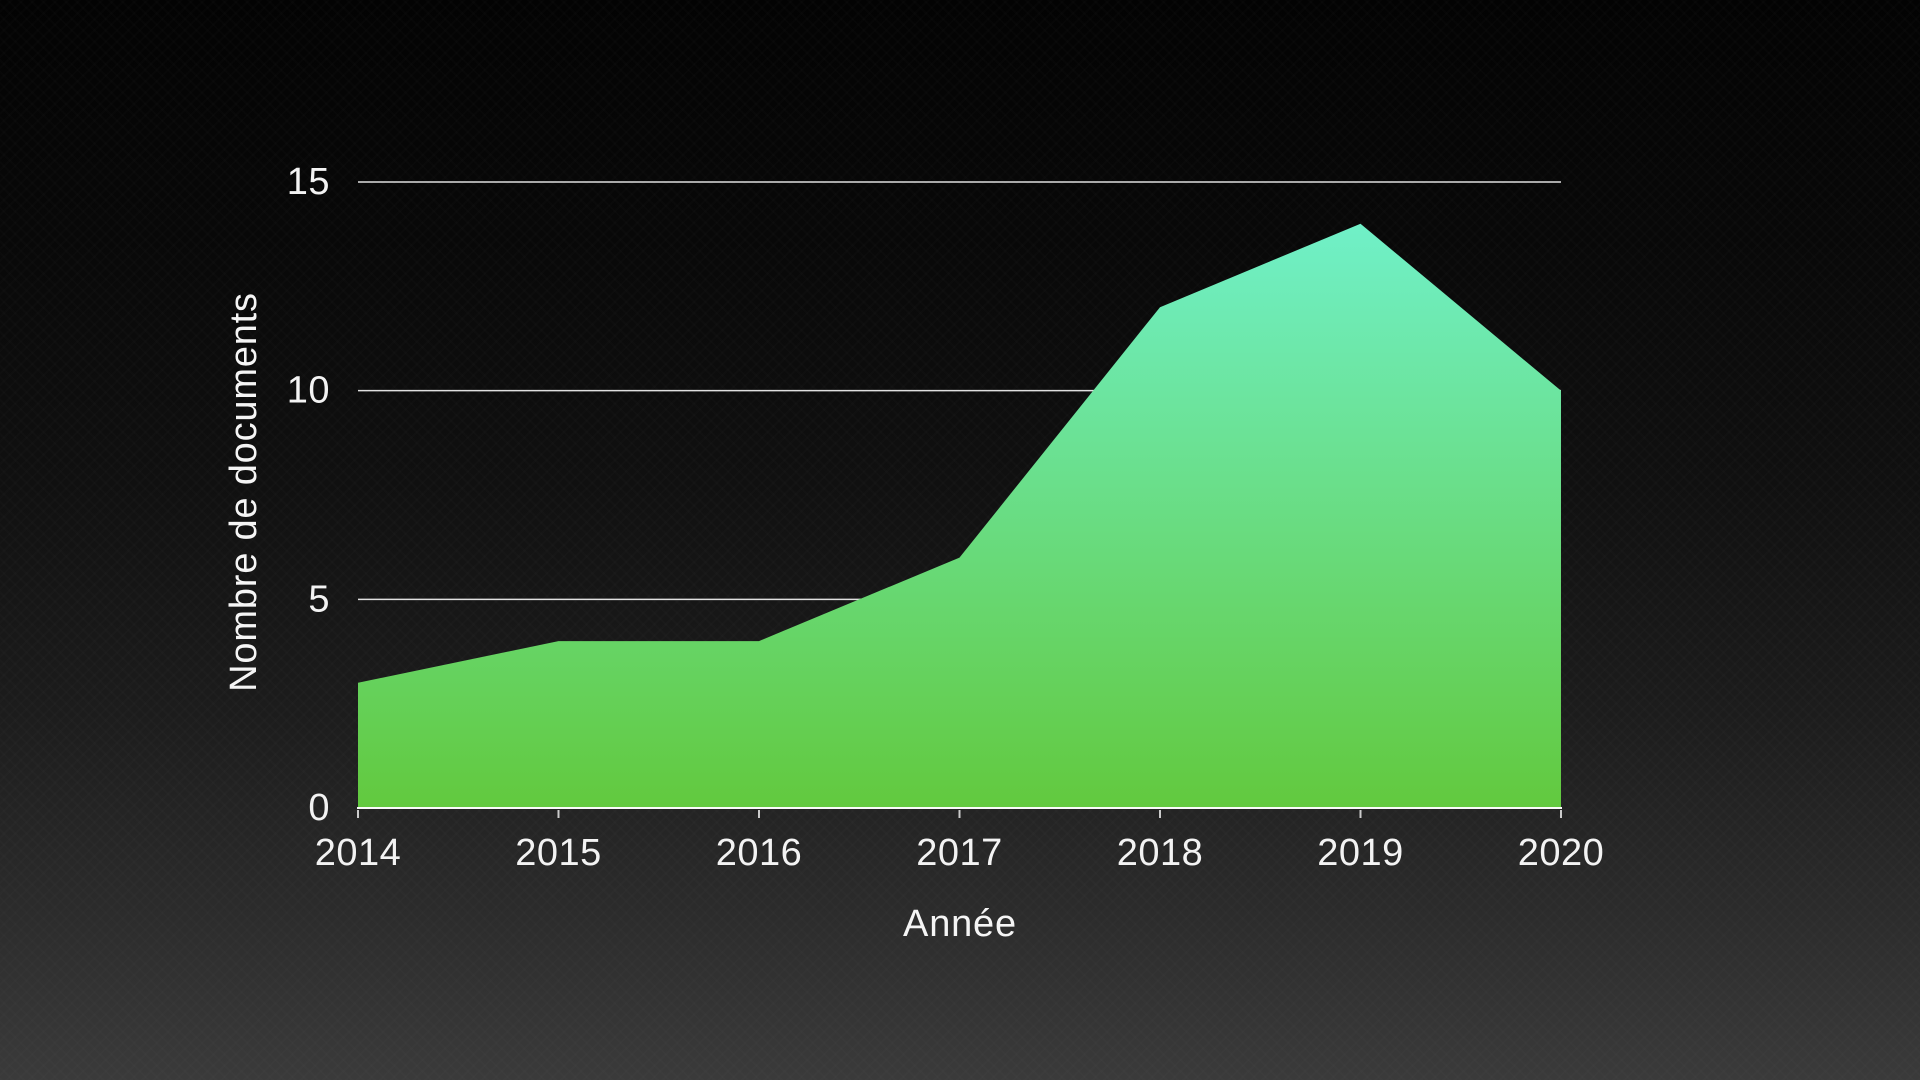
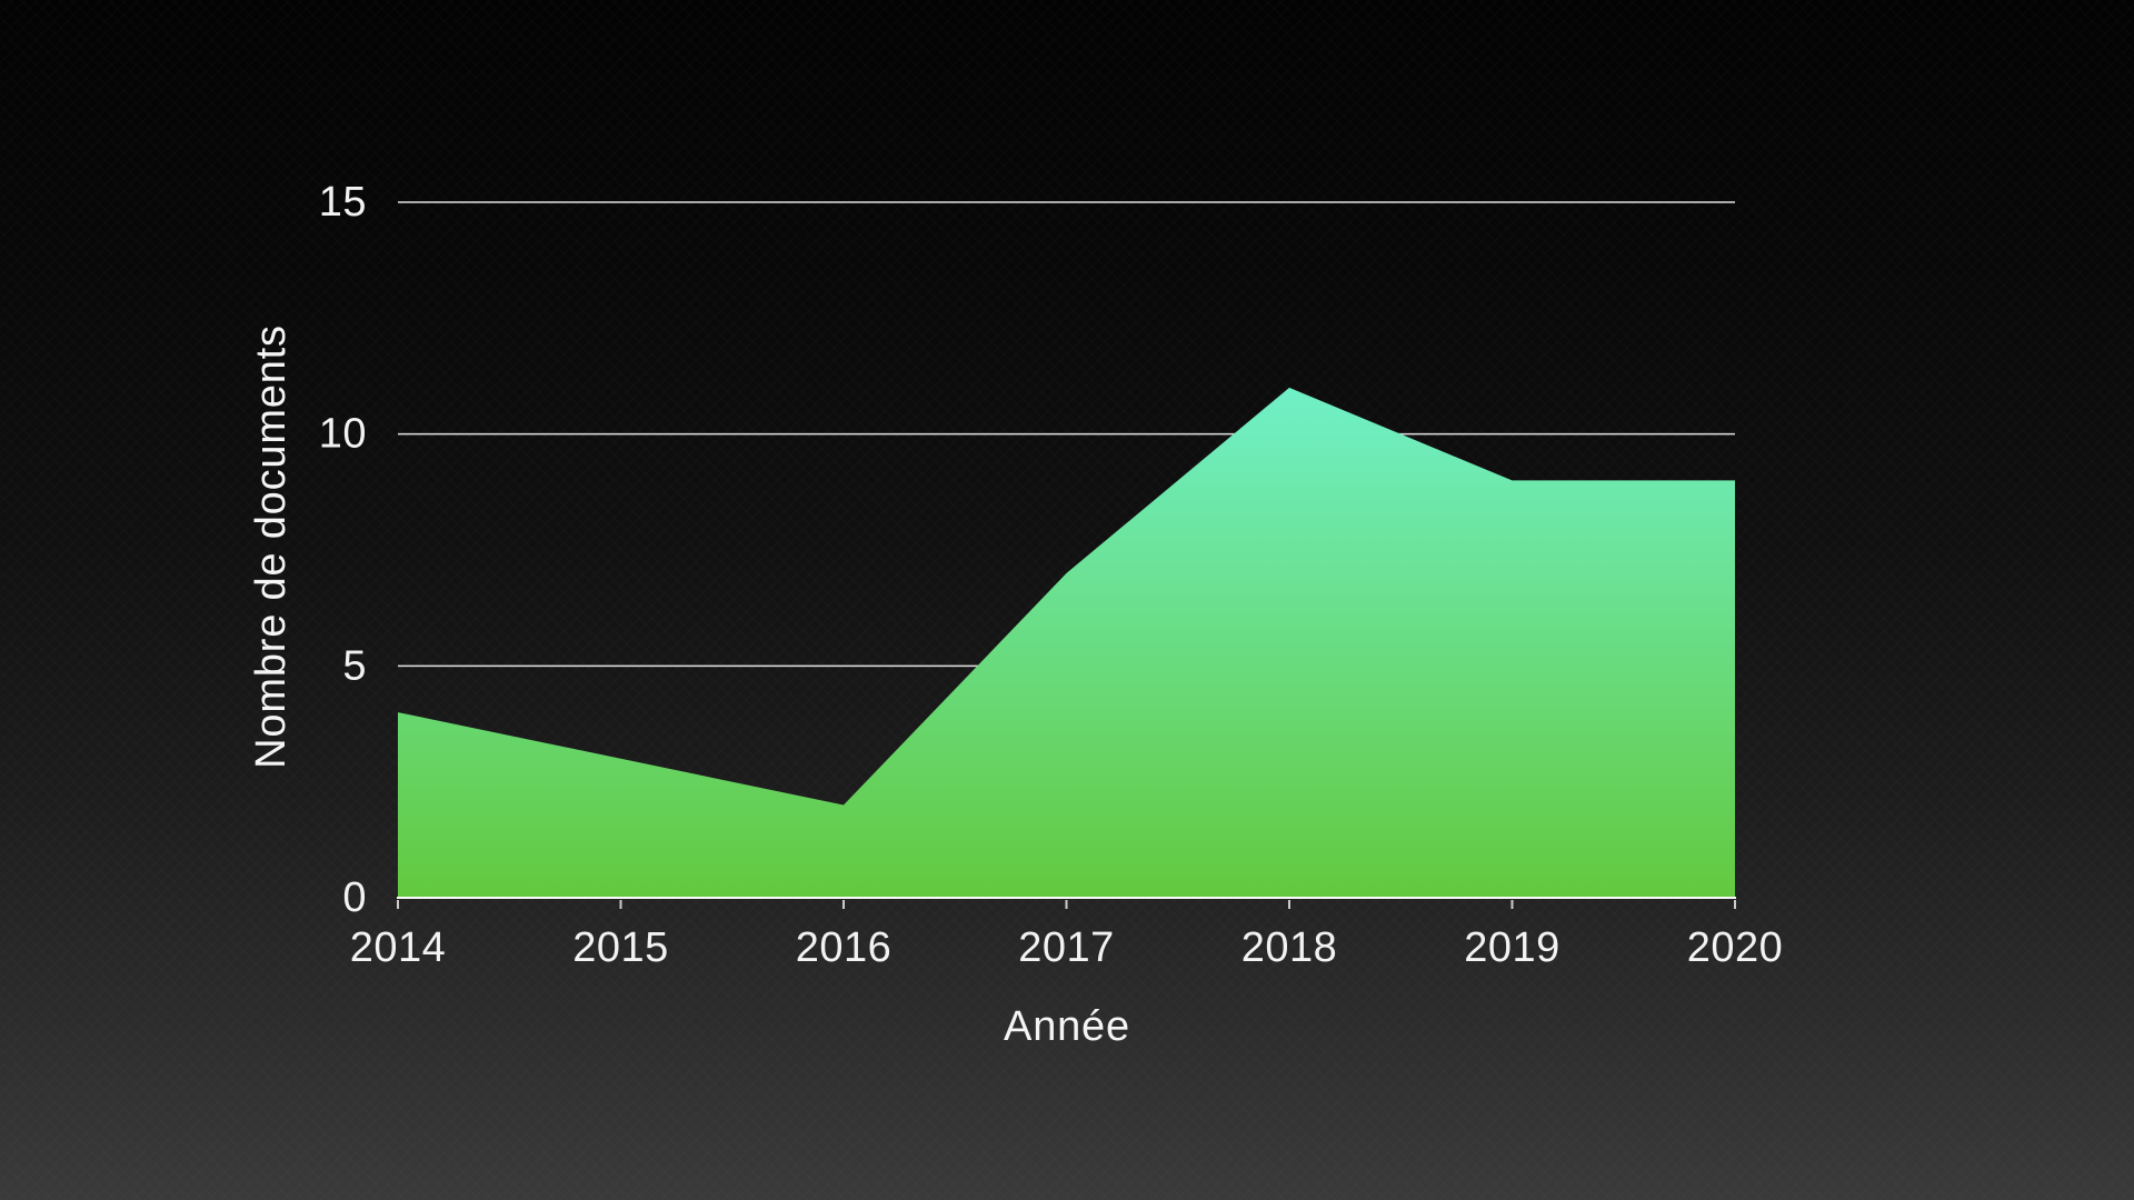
2014: 3 -> 4
2015: 4 -> 3
2016: 4 -> 2
2017: 6 -> 7
2018: 12 -> 11
2019: 14 -> 9
2020: 10 -> 9
